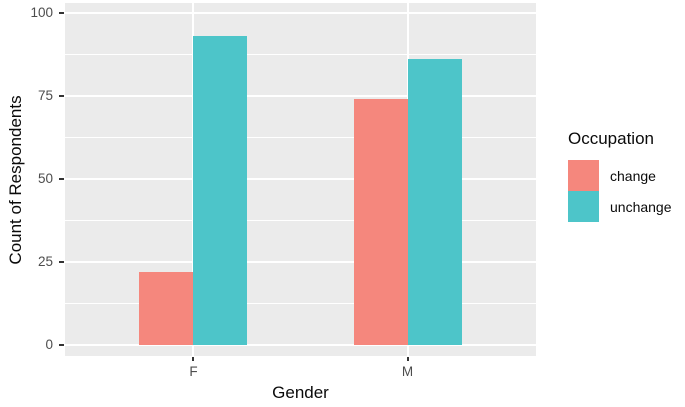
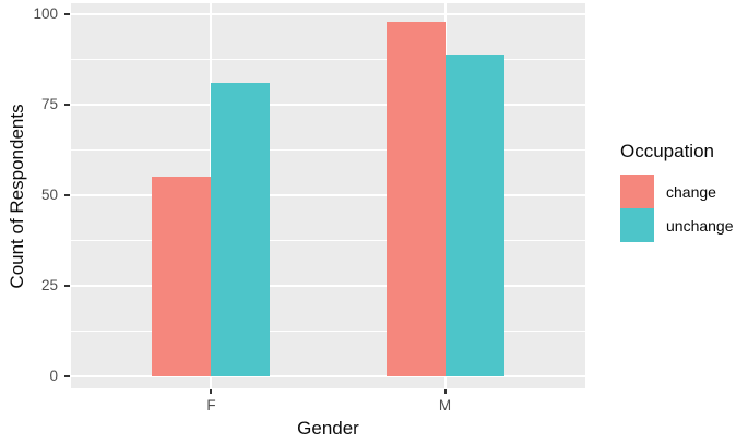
change/F: 22 -> 55
unchange/F: 93 -> 81
change/M: 74 -> 98
unchange/M: 86 -> 89
